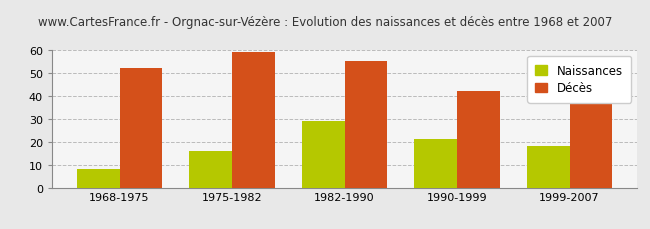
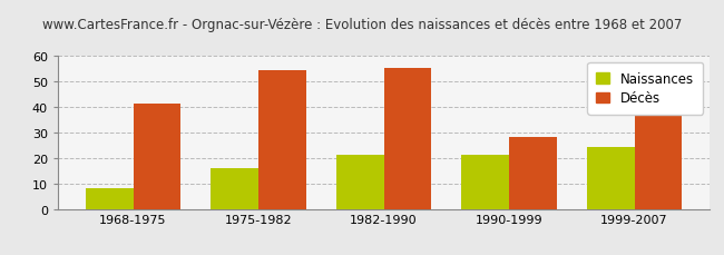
Décès/1968-1975: 52 -> 41
Décès/1975-1982: 59 -> 54
Naissances/1982-1990: 29 -> 21
Décès/1990-1999: 42 -> 28
Naissances/1999-2007: 18 -> 24
